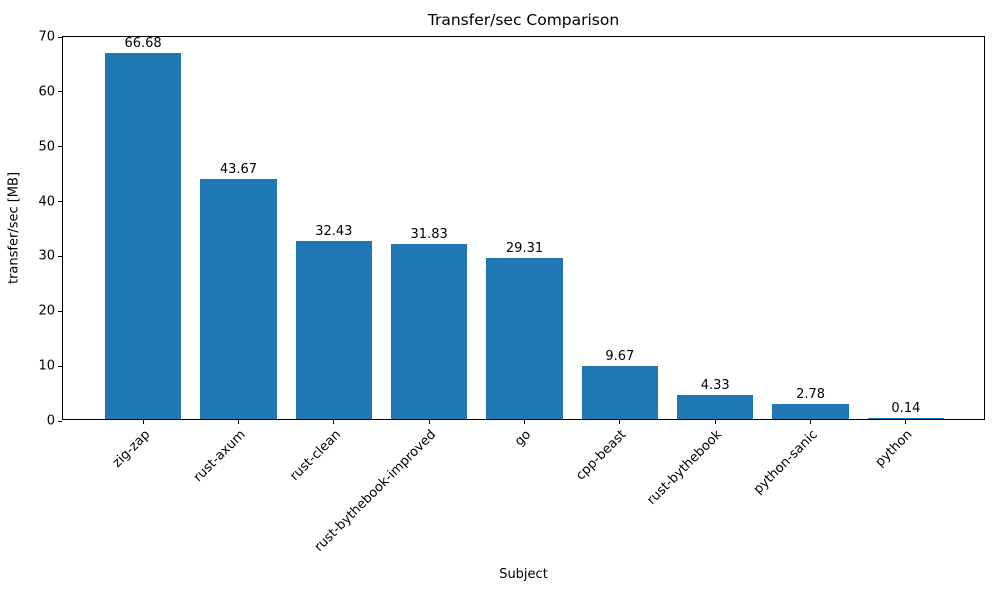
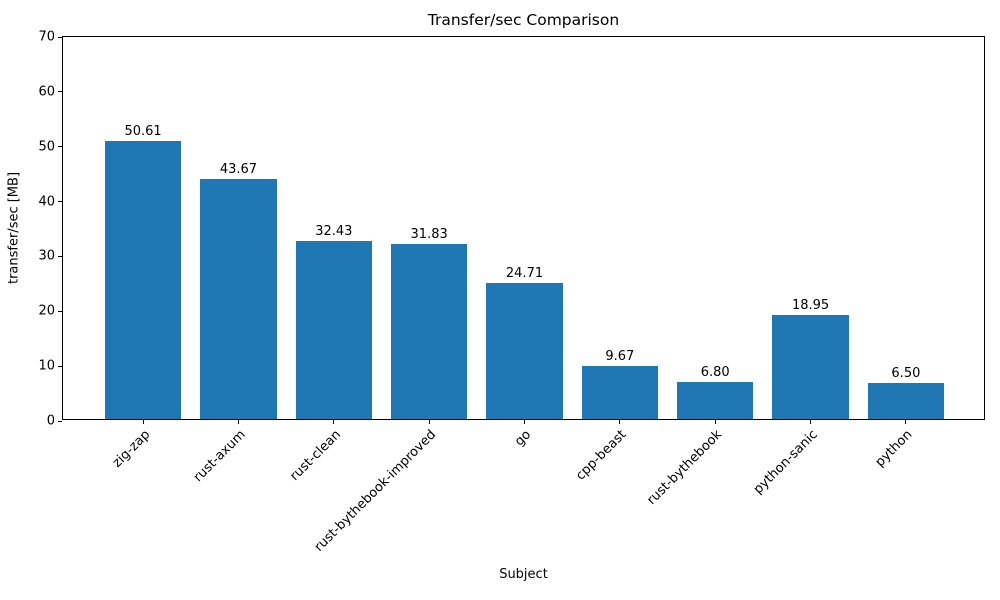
zig-zap: 66.68 -> 50.61
go: 29.31 -> 24.71
rust-bythebook: 4.33 -> 6.80
python-sanic: 2.78 -> 18.95
python: 0.14 -> 6.50
